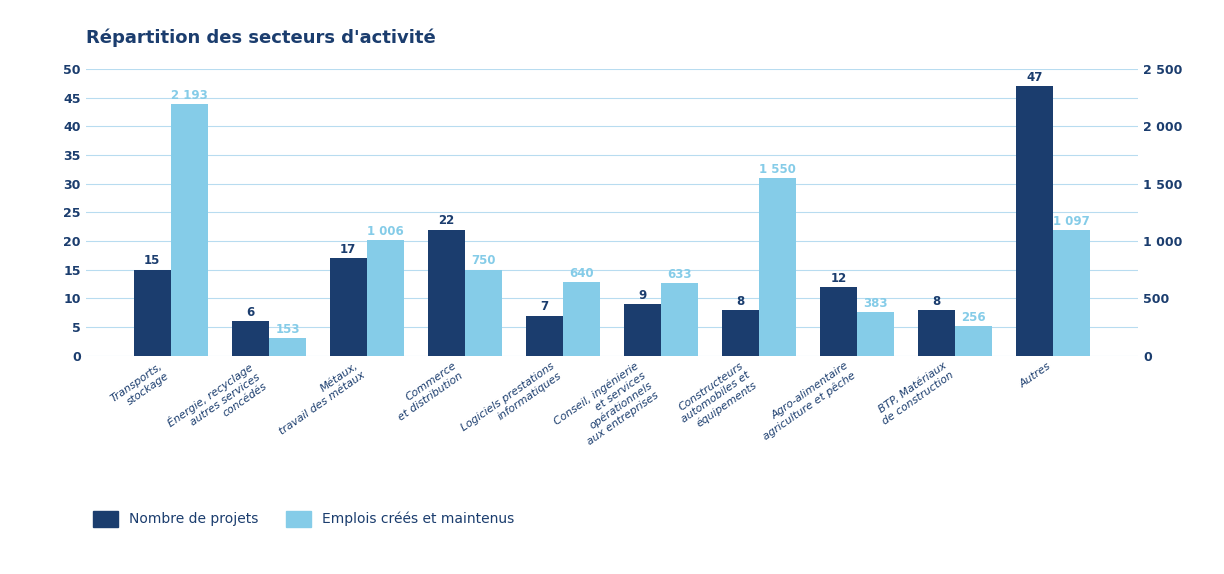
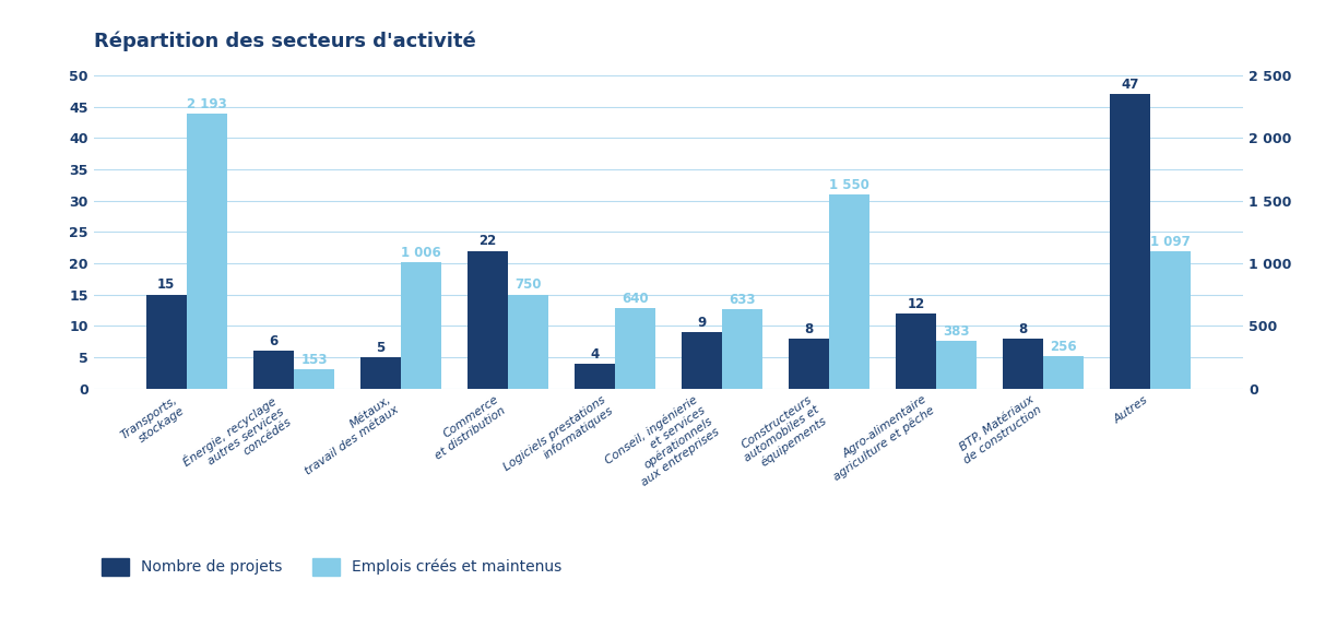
Nombre de projets/Métaux, travail des métaux: 17 -> 5
Nombre de projets/Logiciels prestations informatiques: 7 -> 4
